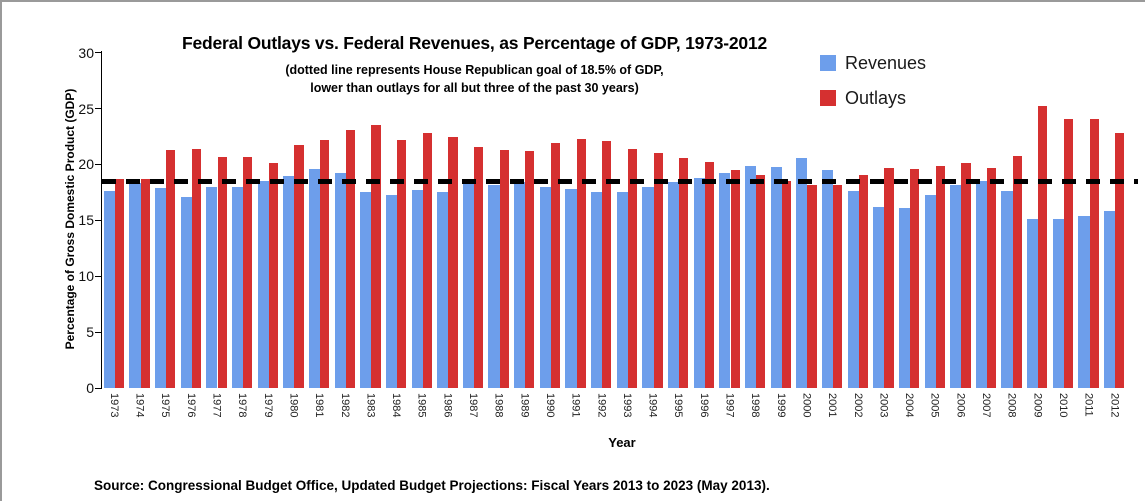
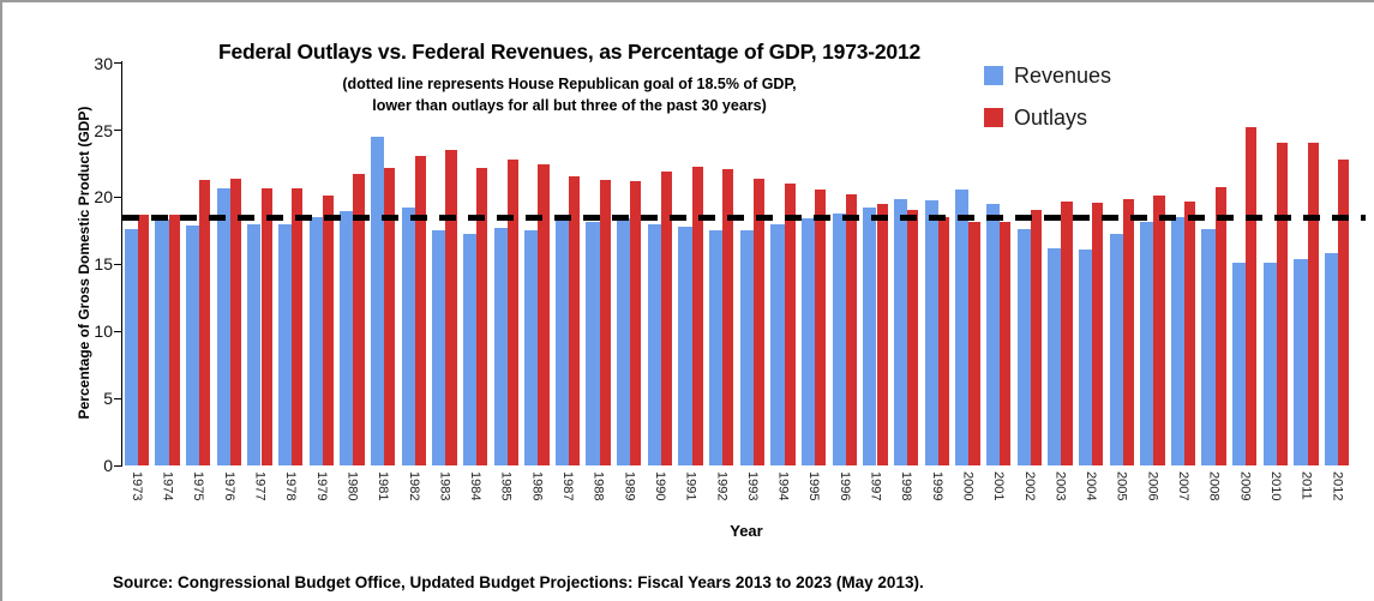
Revenues/1976: 17.1 -> 20.7
Revenues/1981: 19.6 -> 24.5
